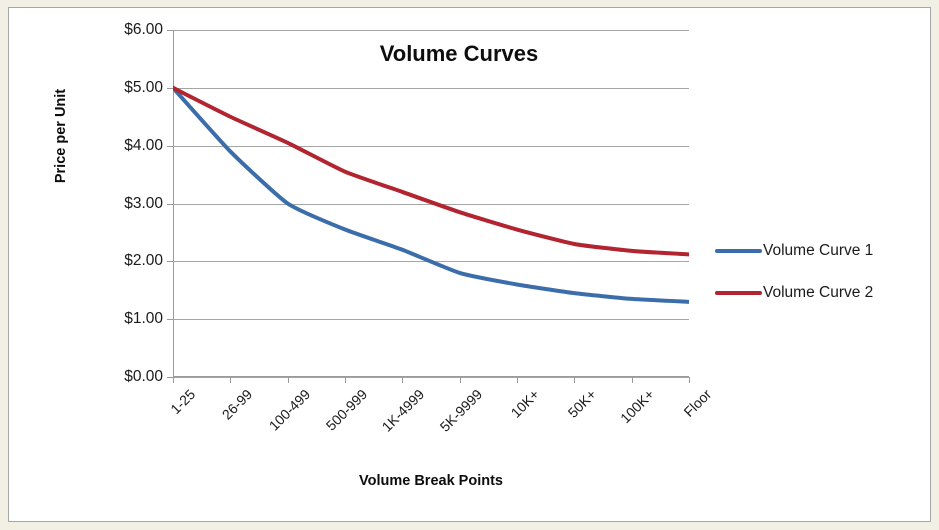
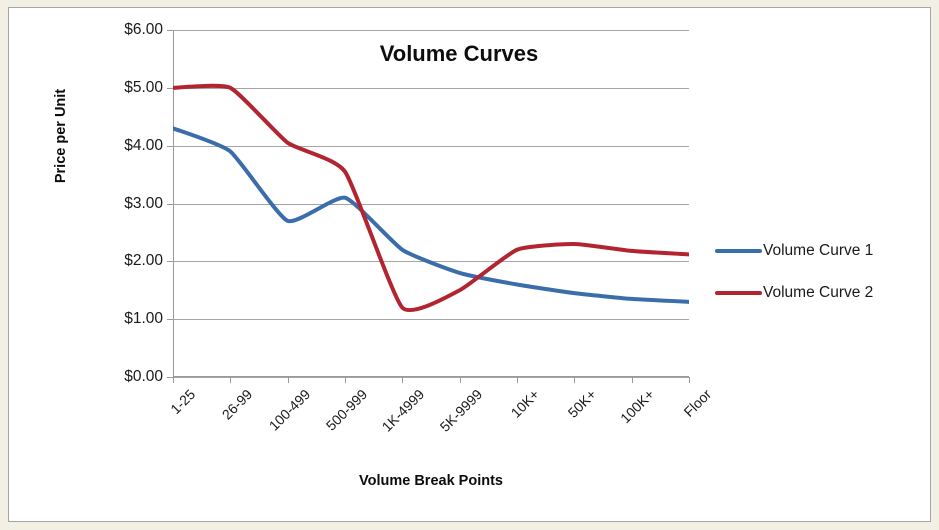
Volume Curve 1/1-25: $5.0 -> $4.3
Volume Curve 2/26-99: $4.5 -> $5.0
Volume Curve 1/100-499: $3.0 -> $2.7
Volume Curve 1/500-999: $2.5 -> $3.1
Volume Curve 2/1K-4999: $3.2 -> $1.2
Volume Curve 2/5K-9999: $2.9 -> $1.5
Volume Curve 2/10K+: $2.5 -> $2.2
